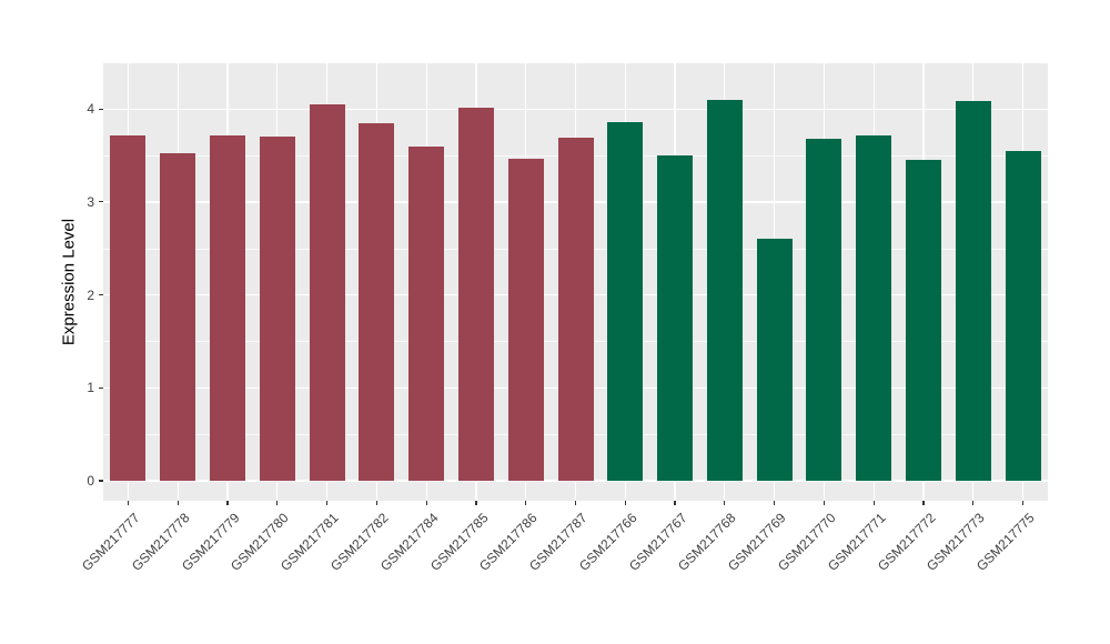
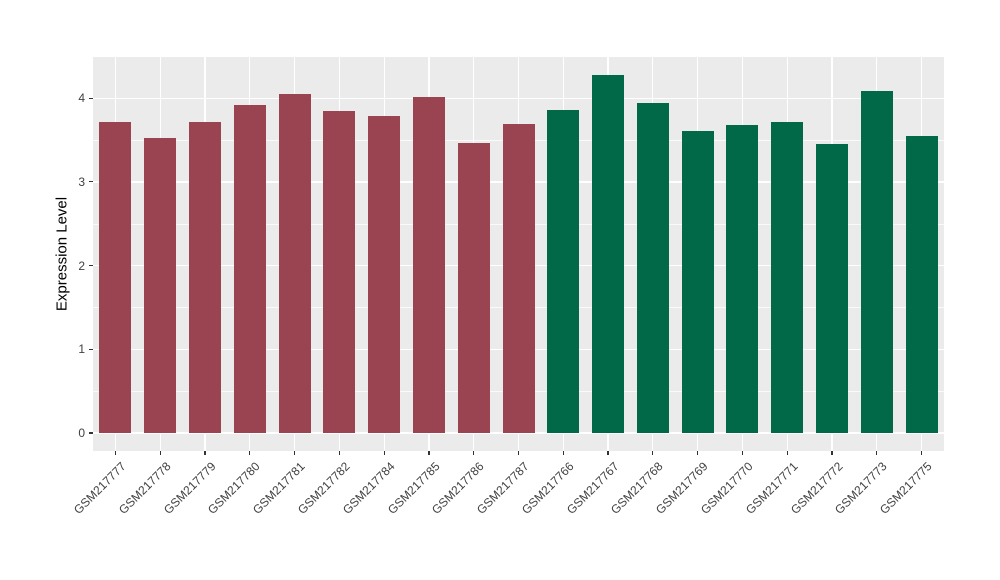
GSM217780: 3.7 -> 3.9
GSM217784: 3.6 -> 3.8
GSM217767: 3.5 -> 4.3
GSM217768: 4.1 -> 3.9
GSM217769: 2.6 -> 3.6
